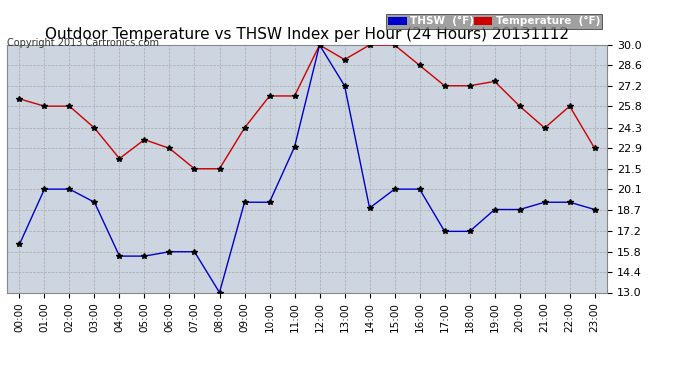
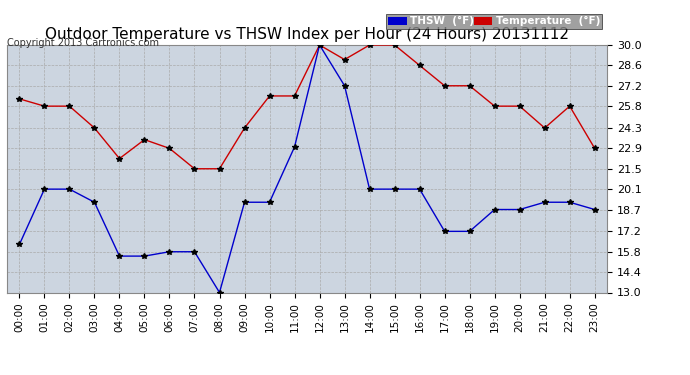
THSW (°F)/14:00: 18.8 -> 20.1
Temperature (°F)/19:00: 27.5 -> 25.8
